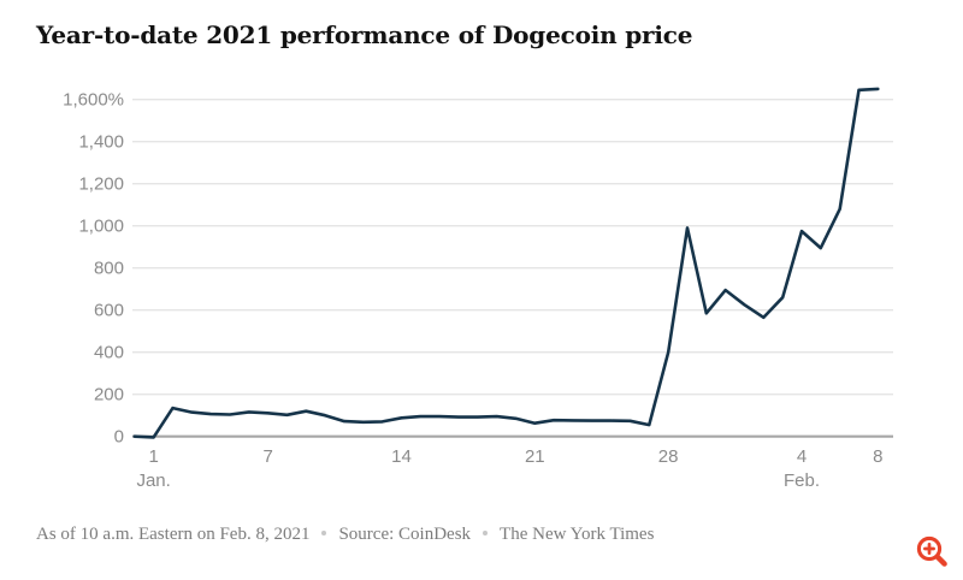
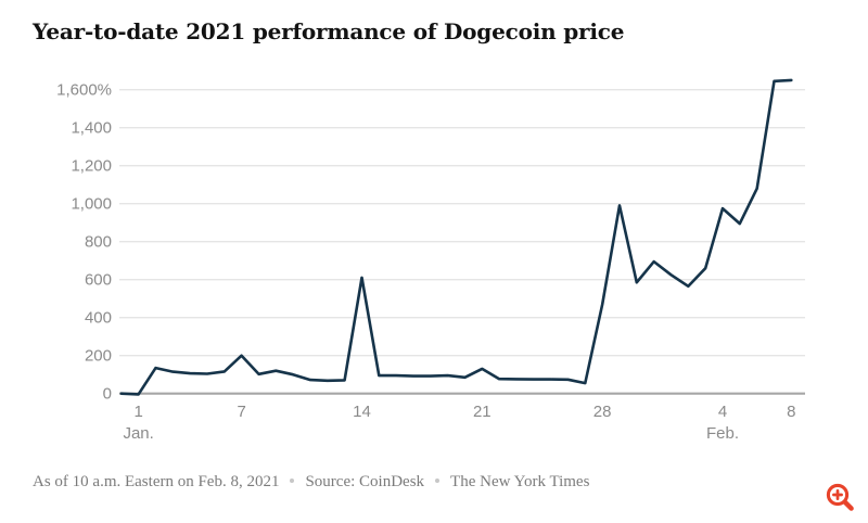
7: 110% -> 200%
14: 90% -> 610%
21: 60% -> 130%
28: 400% -> 470%
